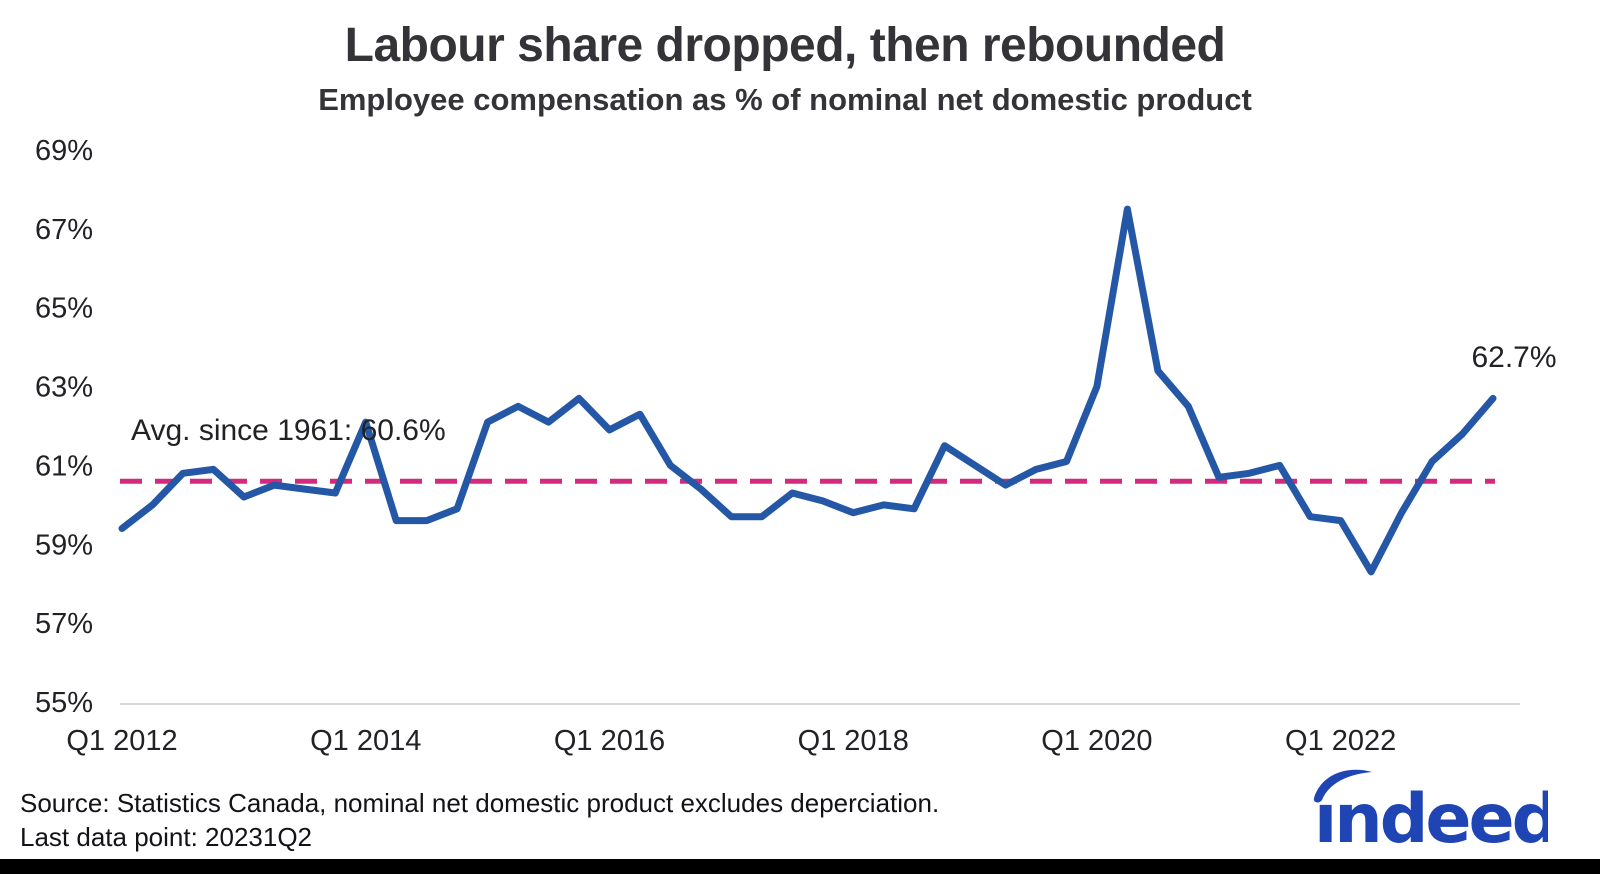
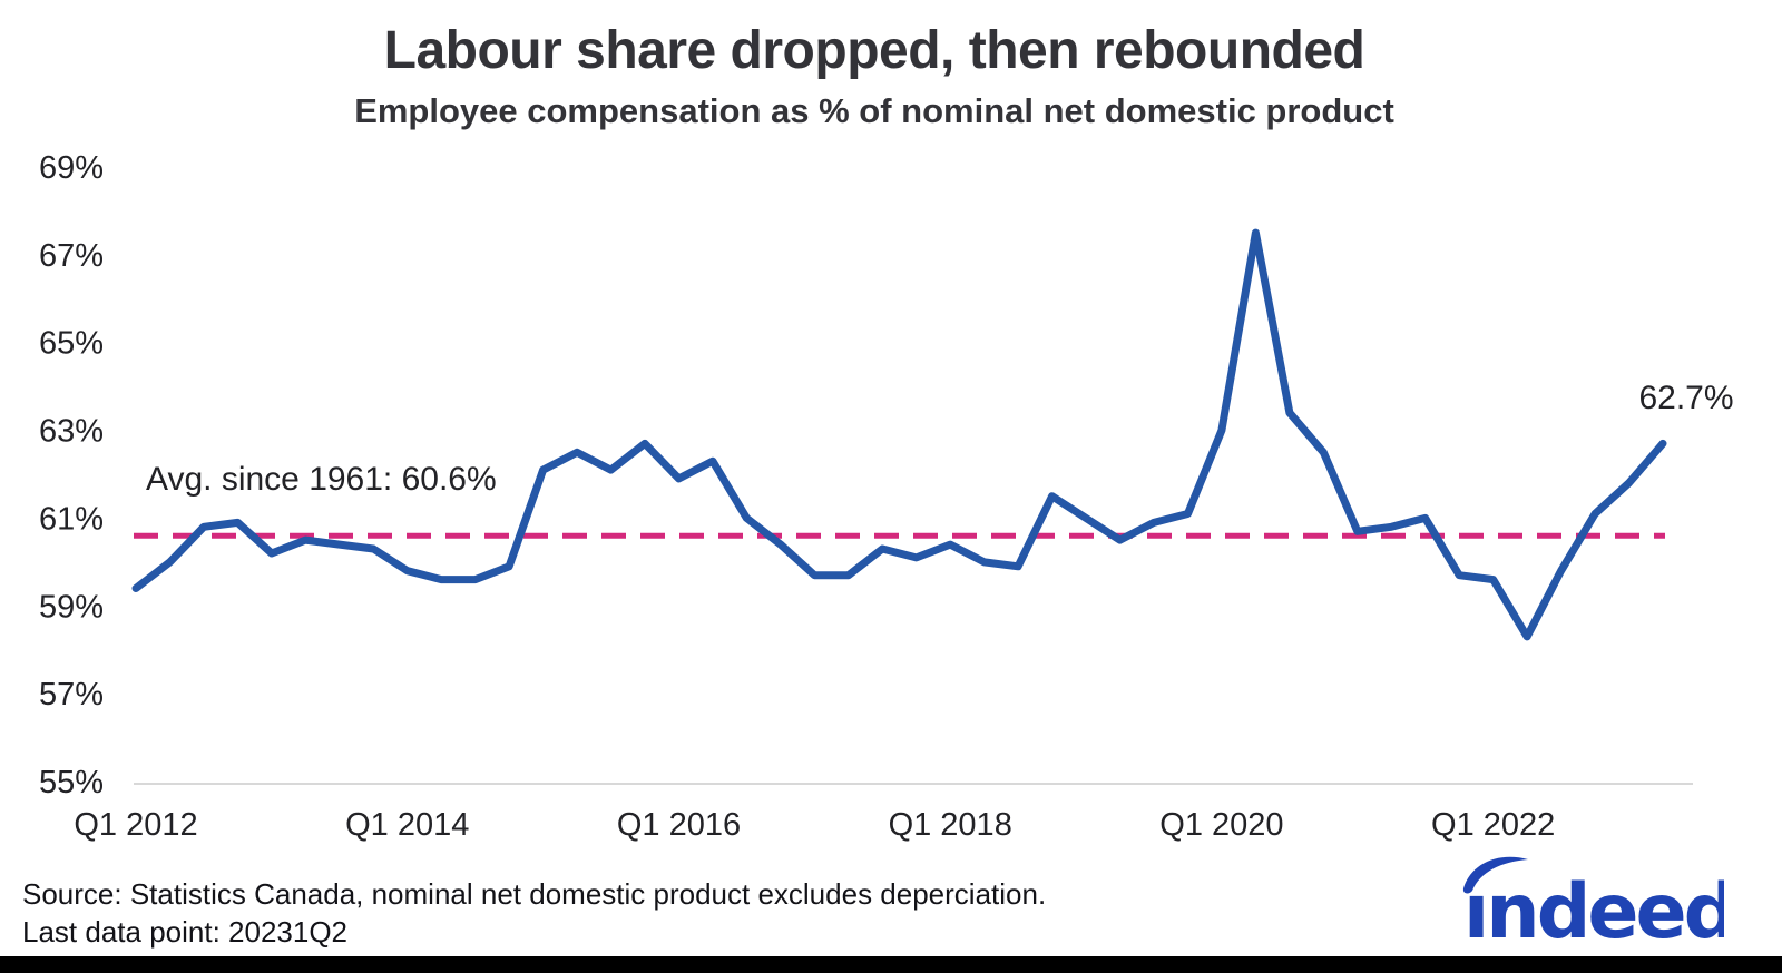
Q1 2014: 62.1% -> 59.8%
Q1 2018: 59.8% -> 60.4%
